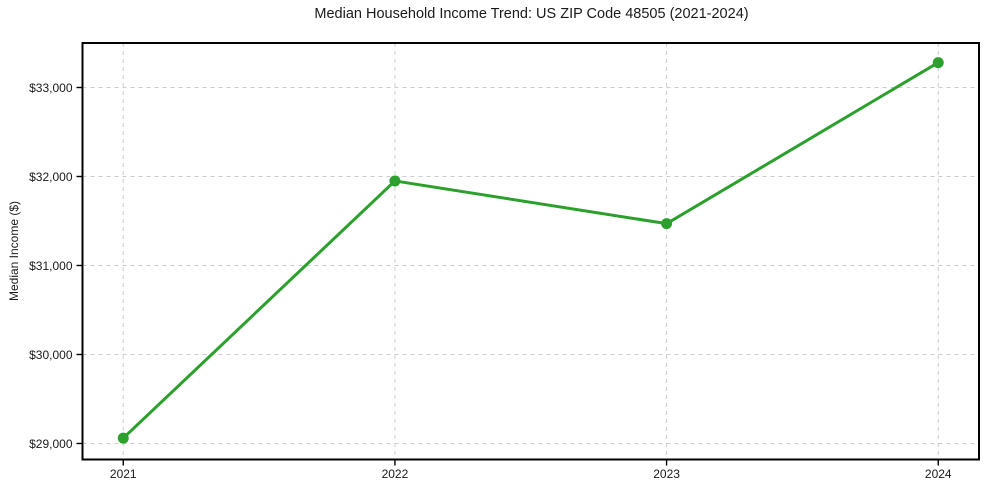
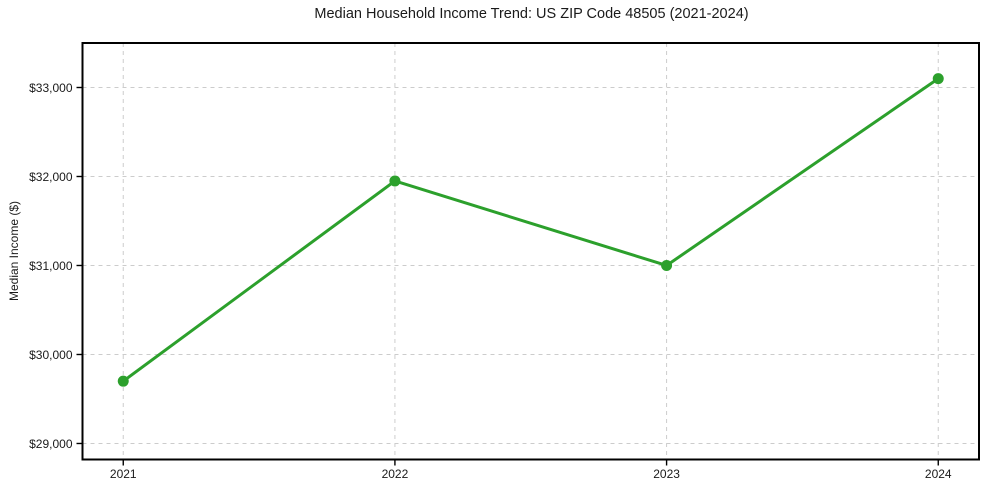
2021: $29100 -> $29700
2023: $31500 -> $31000
2024: $33300 -> $33100
